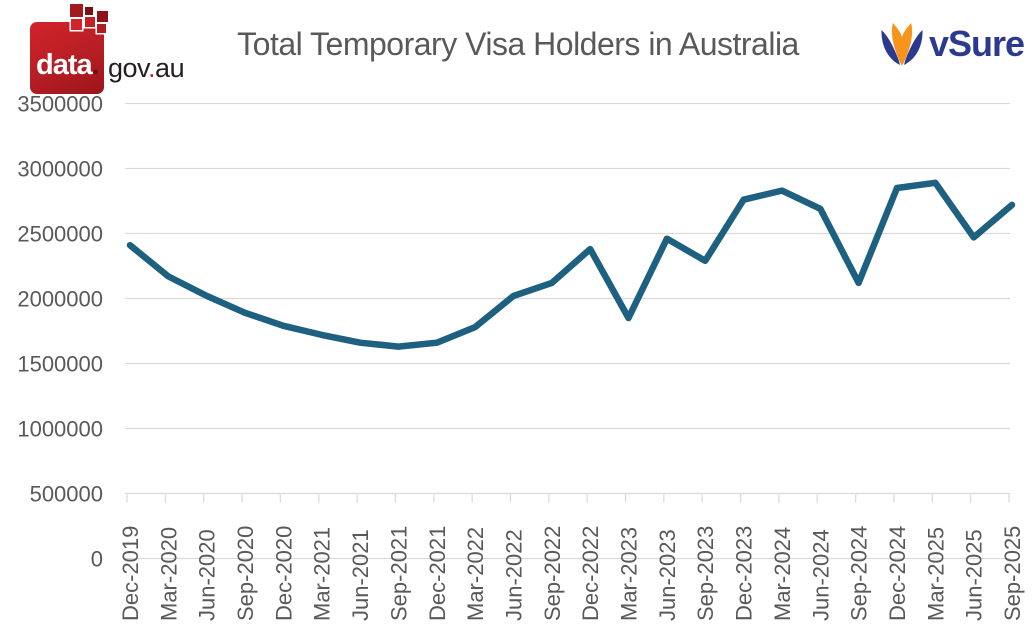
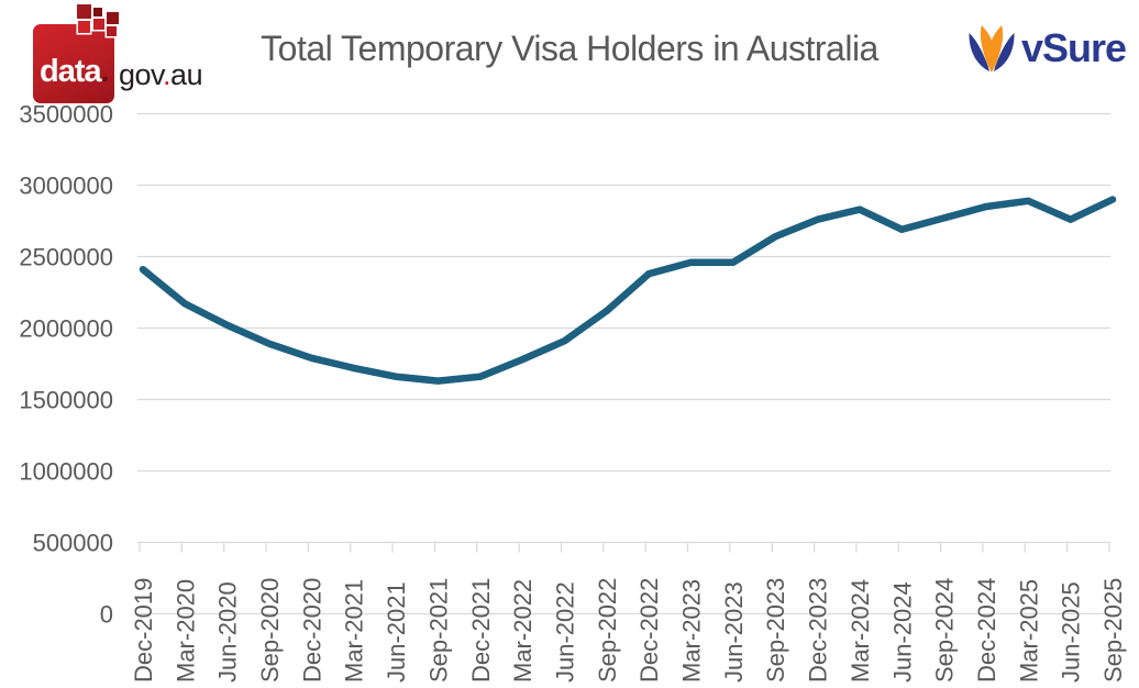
Jun-2022: 2020000 -> 1910000
Mar-2023: 1850000 -> 2460000
Sep-2023: 2290000 -> 2640000
Sep-2024: 2120000 -> 2770000
Jun-2025: 2470000 -> 2760000
Sep-2025: 2720000 -> 2900000
